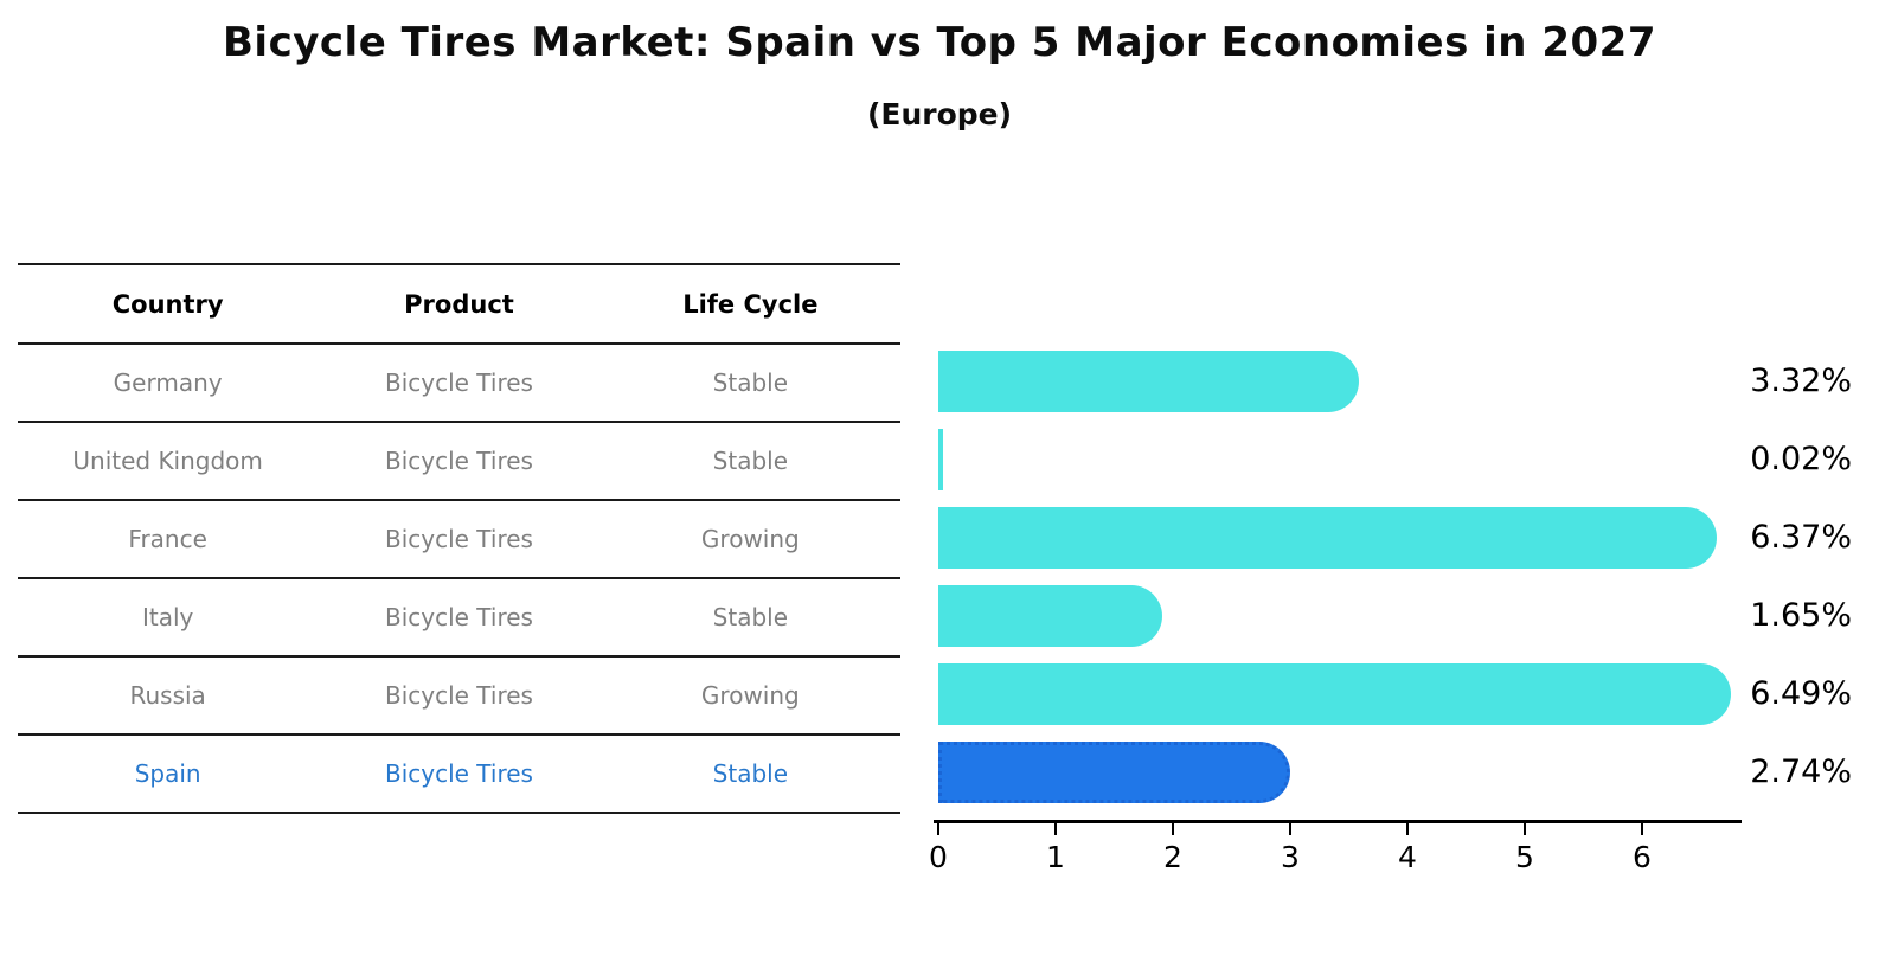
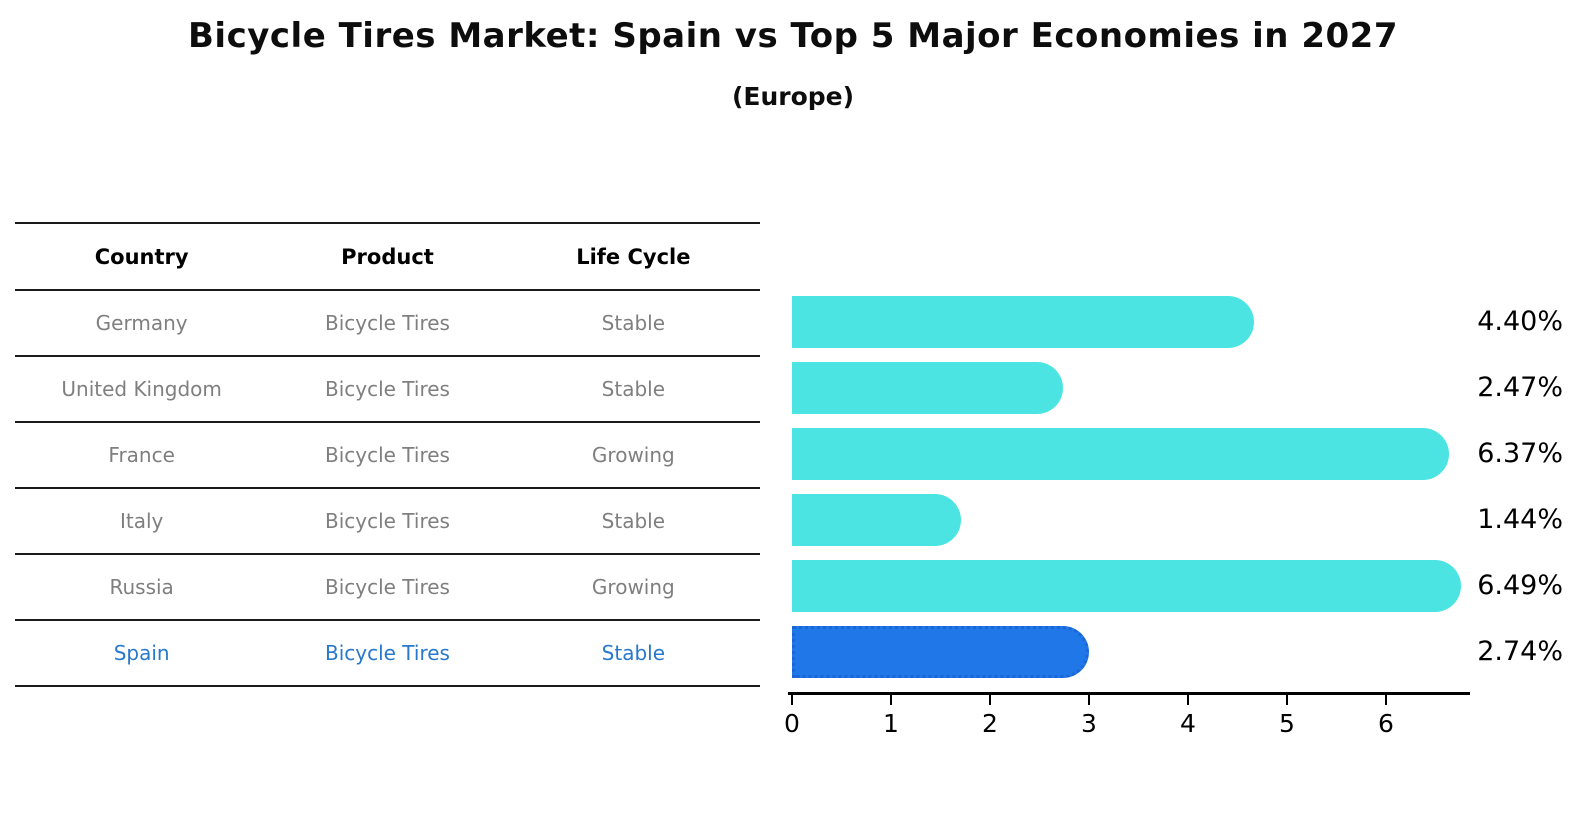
Germany: 3.32% -> 4.40%
United Kingdom: 0.02% -> 2.47%
Italy: 1.65% -> 1.44%
